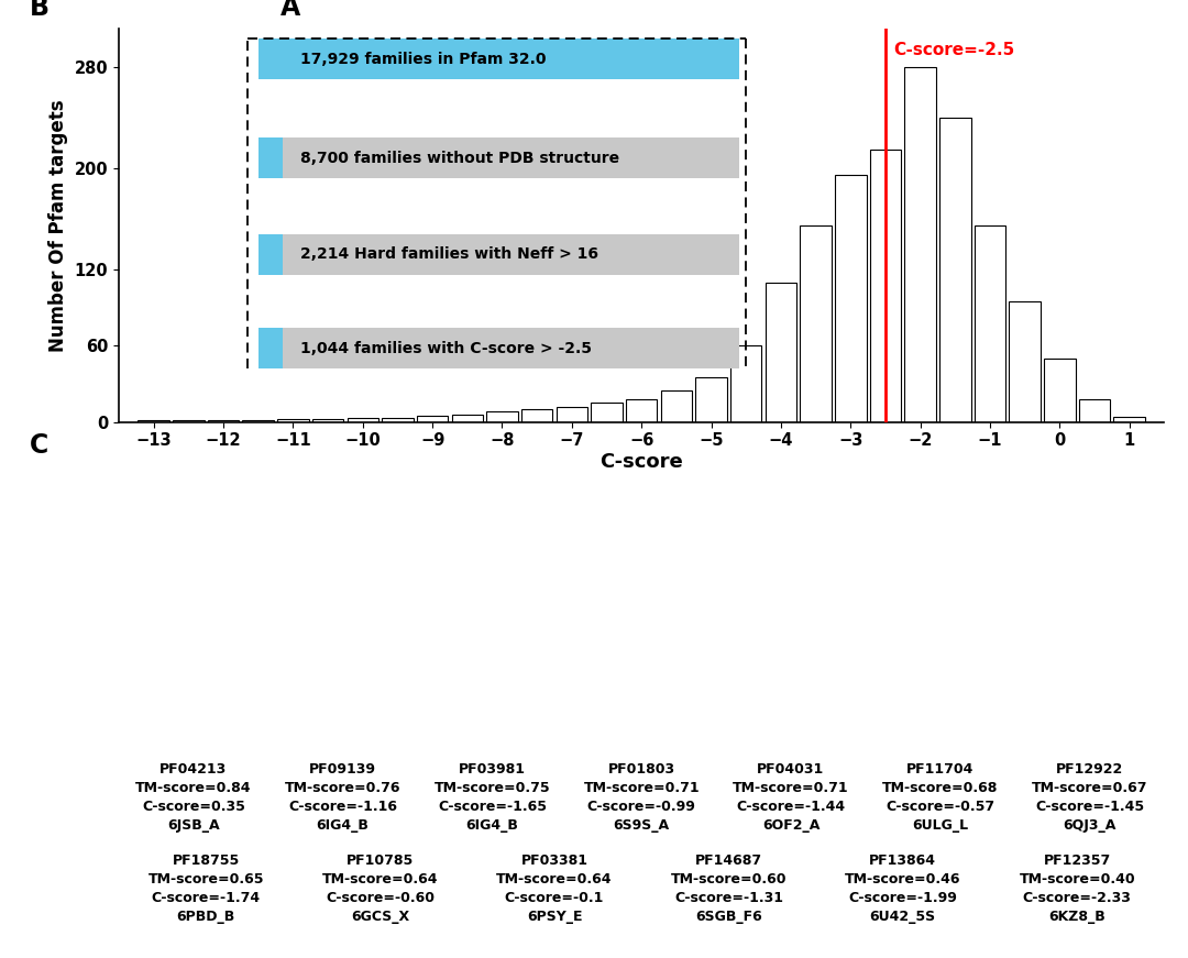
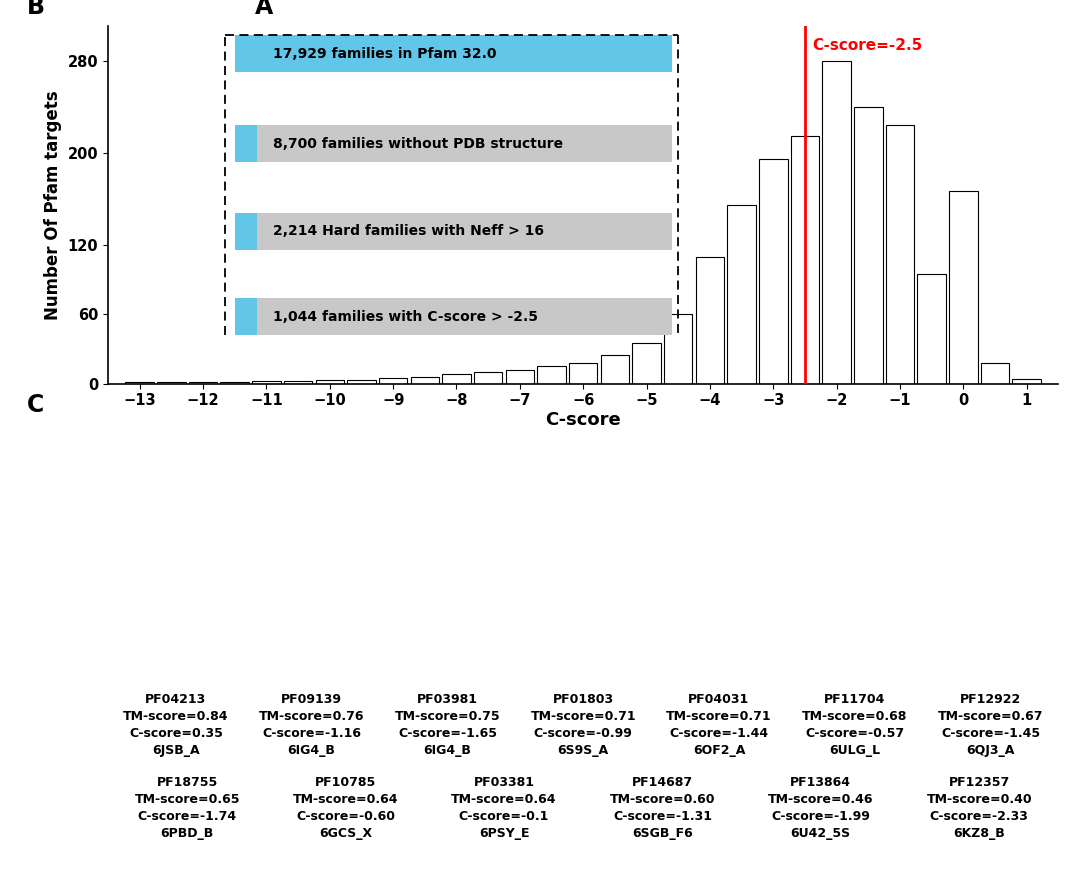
−1: 155 -> 224
0: 50 -> 167
